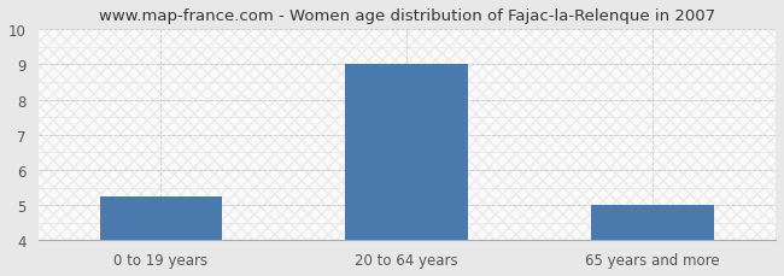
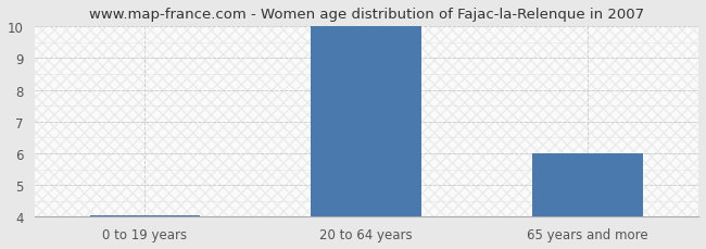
0 to 19 years: 5.25 -> 4.05
20 to 64 years: 9.00 -> 10.00
65 years and more: 5.00 -> 6.00
